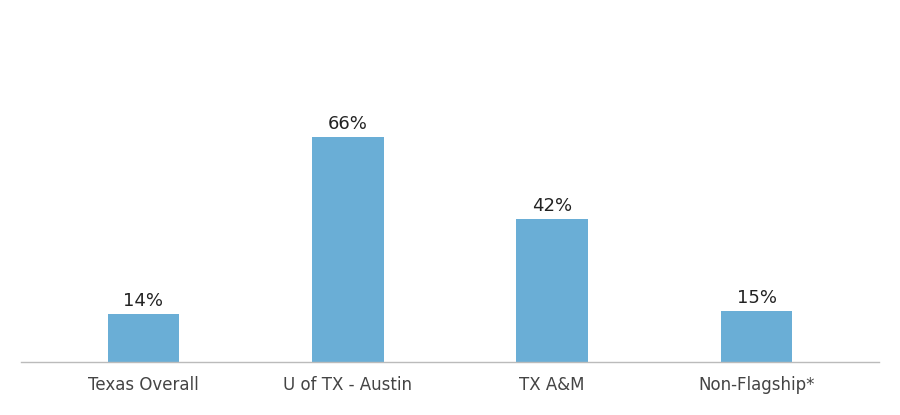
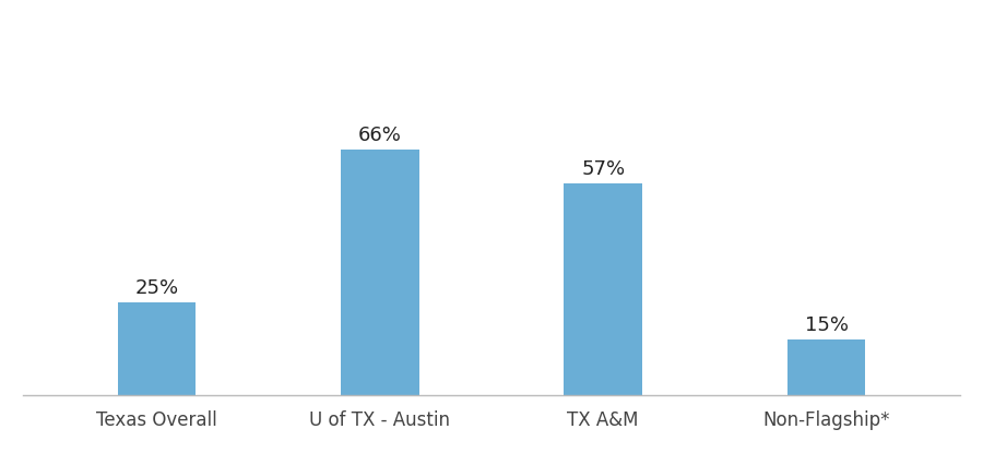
Texas Overall: 14% -> 25%
TX A&M: 42% -> 57%
